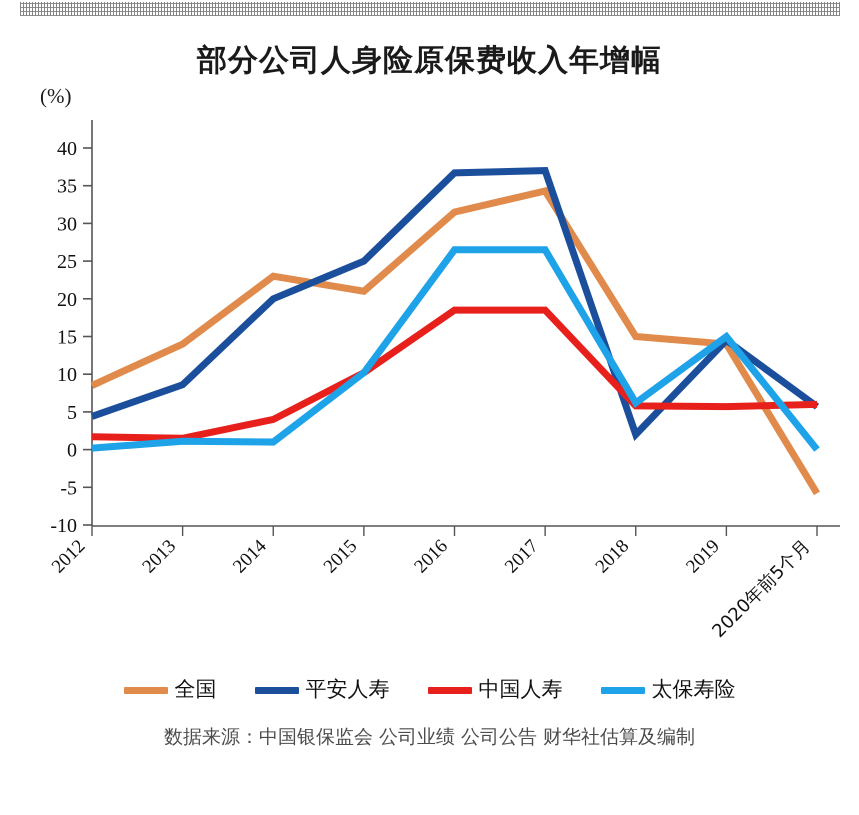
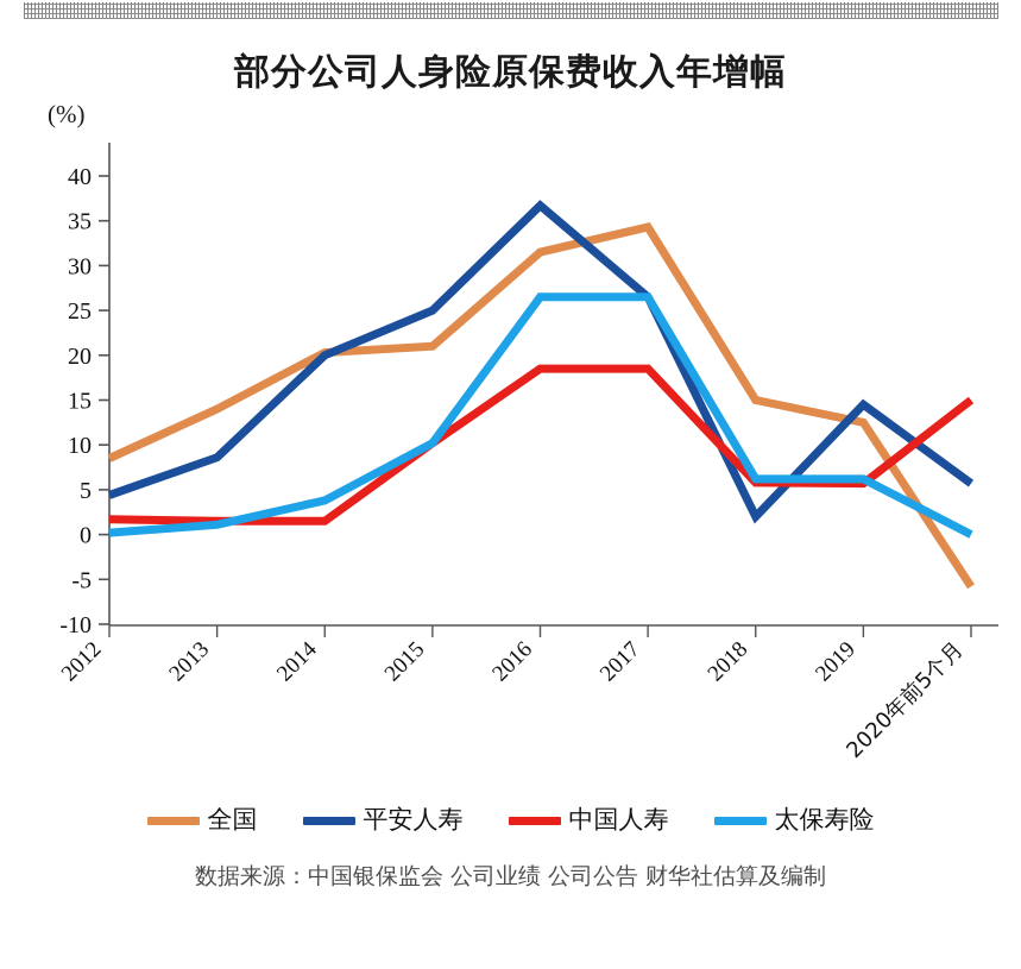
全国/2014: 23 -> 20
中国人寿/2014: 4 -> 2
太保寿险/2014: 1 -> 4
平安人寿/2017: 37 -> 26
全国/2019: 14 -> 12
太保寿险/2019: 15 -> 6
中国人寿/2020年前5个月: 6 -> 15
